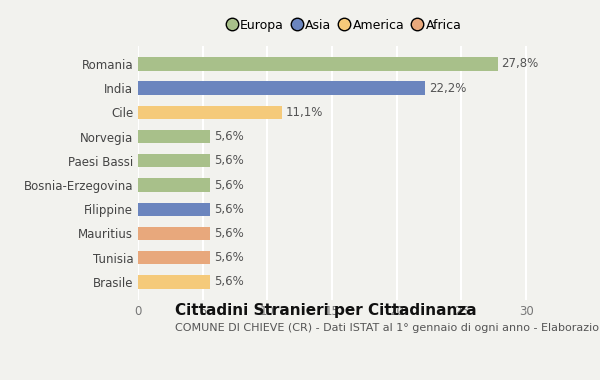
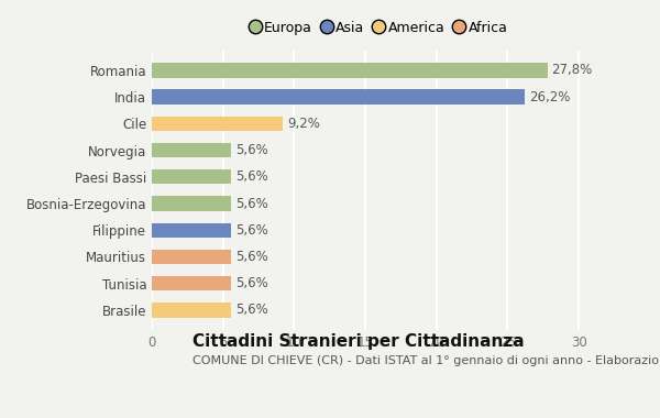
India: 22,2% -> 26,2%
Cile: 11,1% -> 9,2%
